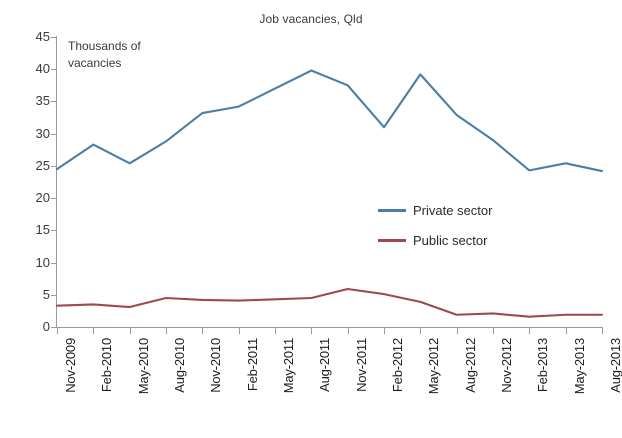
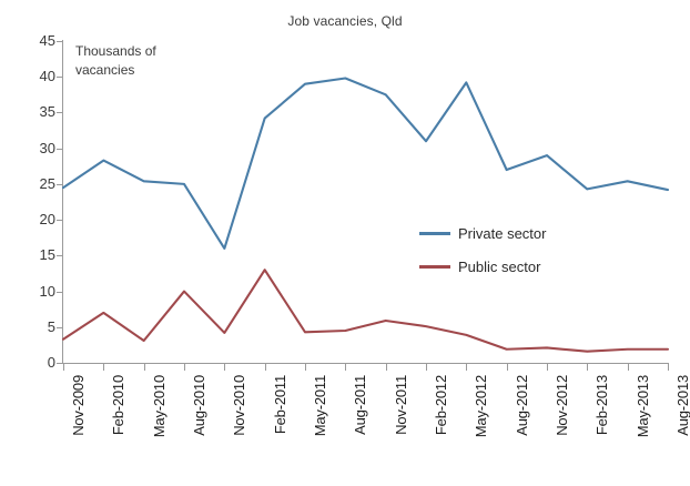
Public sector/Feb-2010: 4 -> 7
Private sector/Aug-2010: 29 -> 25
Public sector/Aug-2010: 4 -> 10
Private sector/Nov-2010: 33 -> 16
Public sector/Feb-2011: 4 -> 13
Private sector/May-2011: 37 -> 39
Private sector/Aug-2012: 33 -> 27
